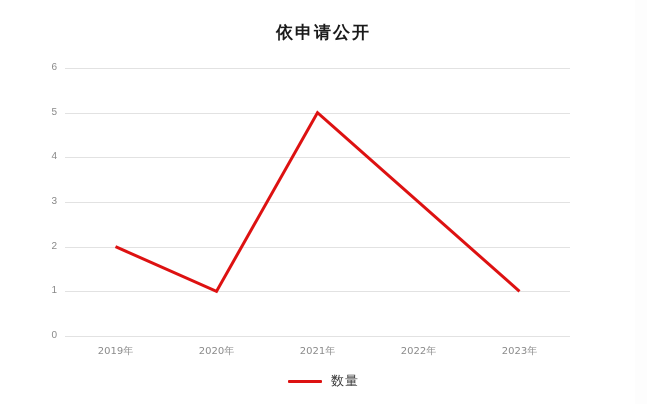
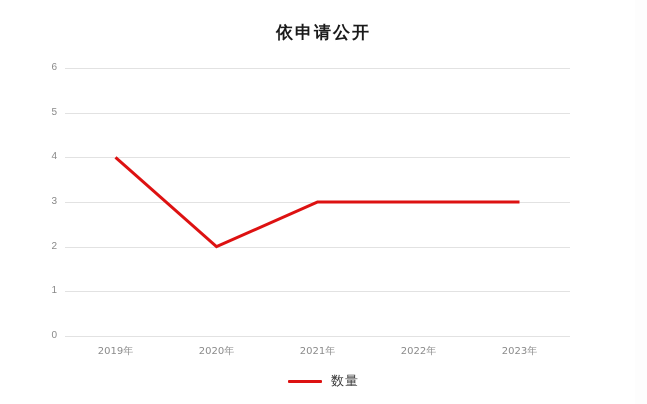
2019年: 2 -> 4
2020年: 1 -> 2
2021年: 5 -> 3
2023年: 1 -> 3
